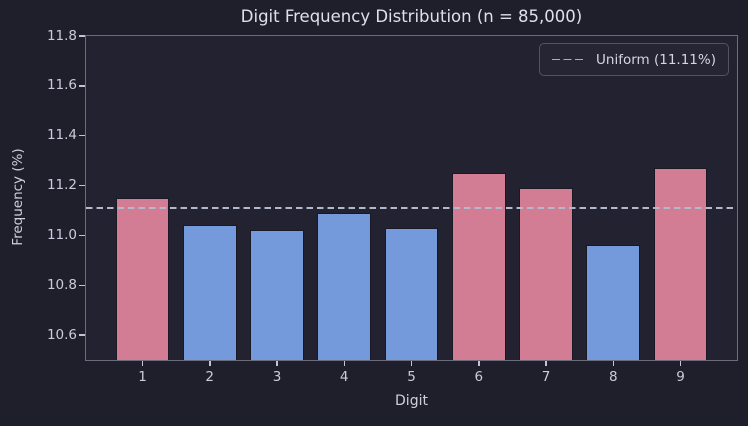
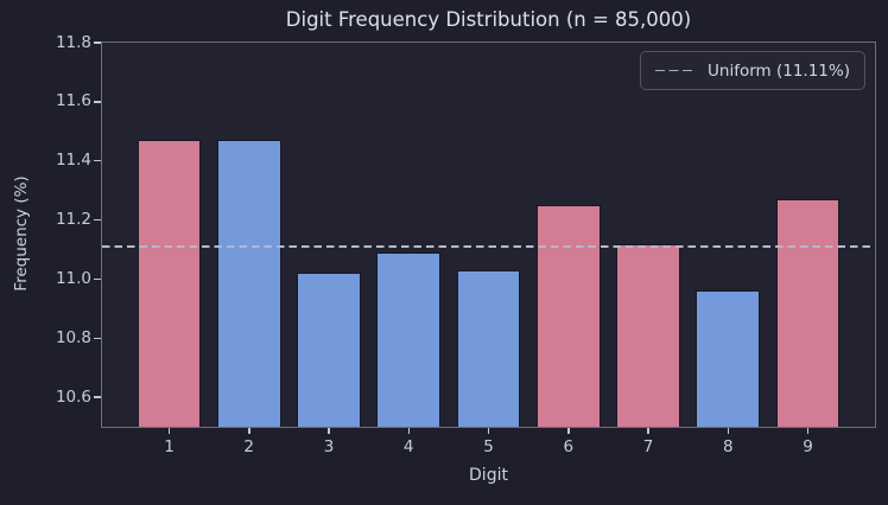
1: 11.15 -> 11.47
2: 11.04 -> 11.47
7: 11.19 -> 11.12
